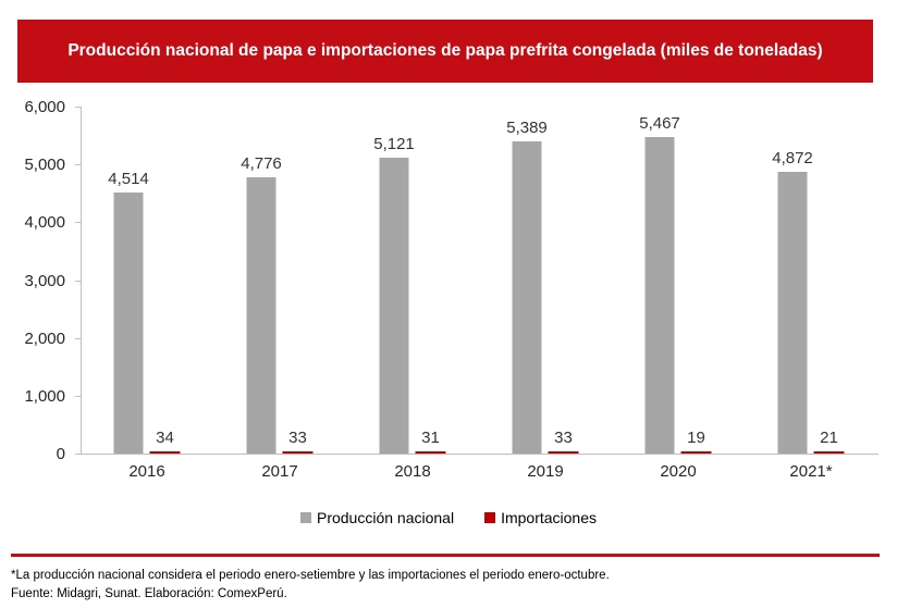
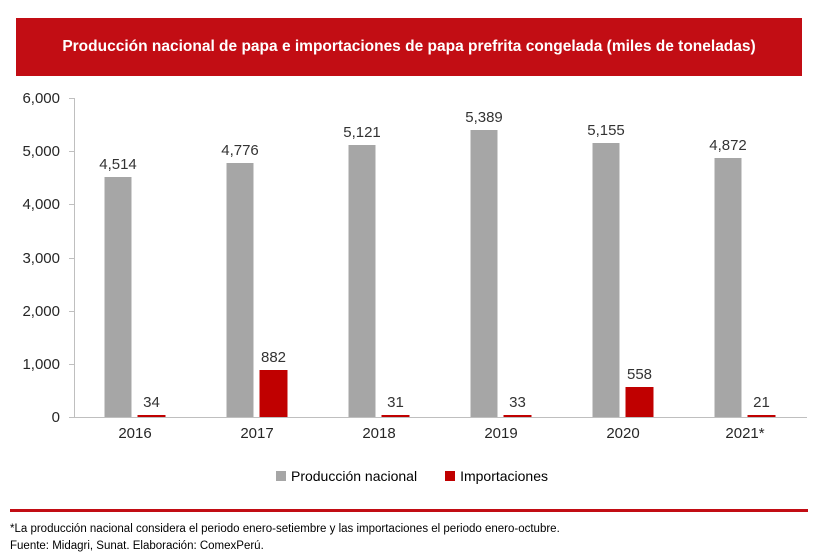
Importaciones/2017: 33 -> 882
Producción nacional/2020: 5,467 -> 5,155
Importaciones/2020: 19 -> 558
